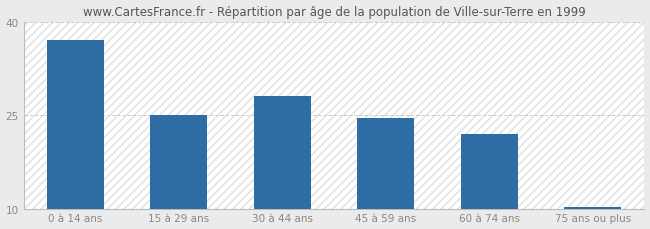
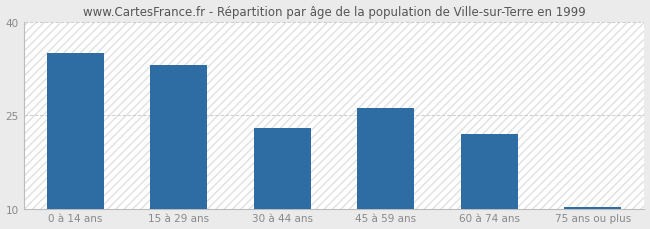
0 à 14 ans: 37.0 -> 35.0
15 à 29 ans: 25.0 -> 33.0
30 à 44 ans: 28.0 -> 23.0
45 à 59 ans: 24.5 -> 26.2
